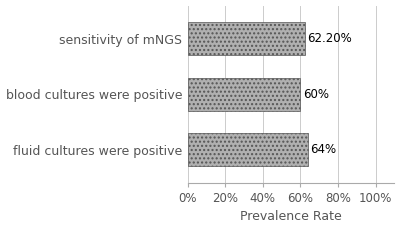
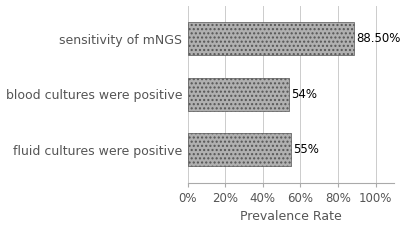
sensitivity of mNGS: 62.20% -> 88.50%
blood cultures were positive: 60% -> 54%
fluid cultures were positive: 64% -> 55%
